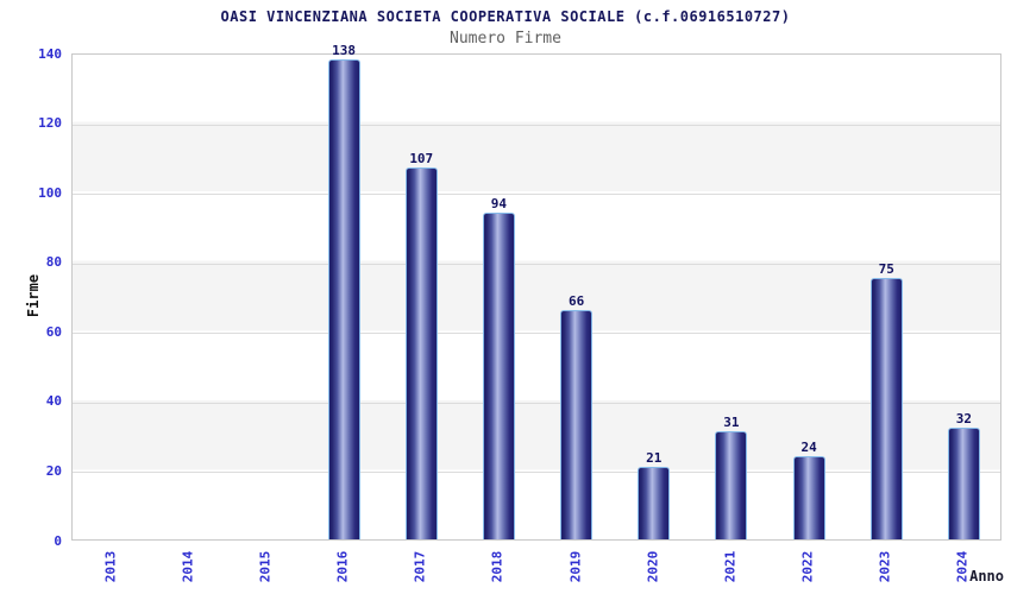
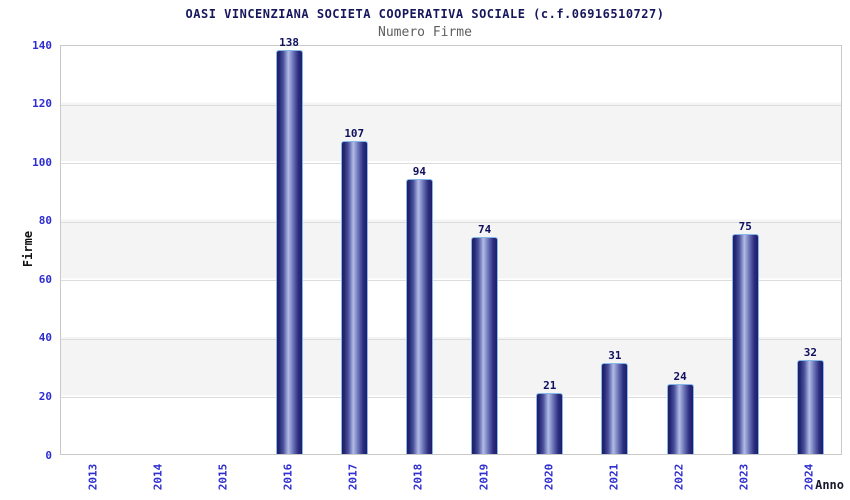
2019: 66 -> 74
